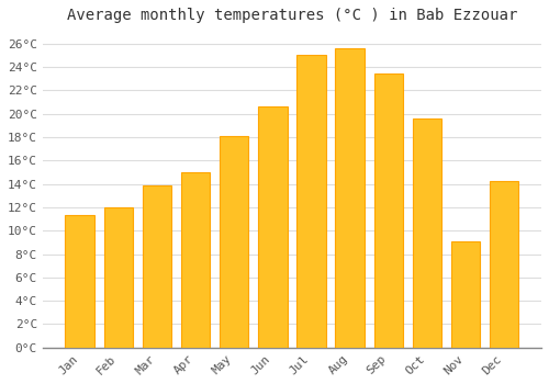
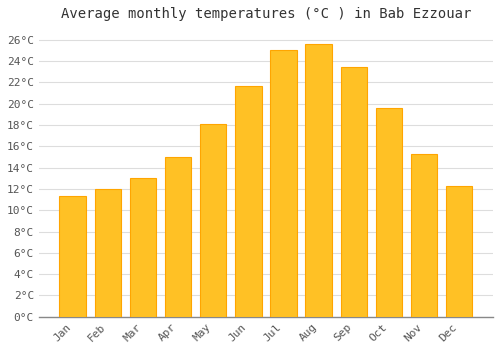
Mar: 13.9°C -> 13.0°C
Jun: 20.6°C -> 21.7°C
Nov: 9.1°C -> 15.3°C
Dec: 14.2°C -> 12.3°C
